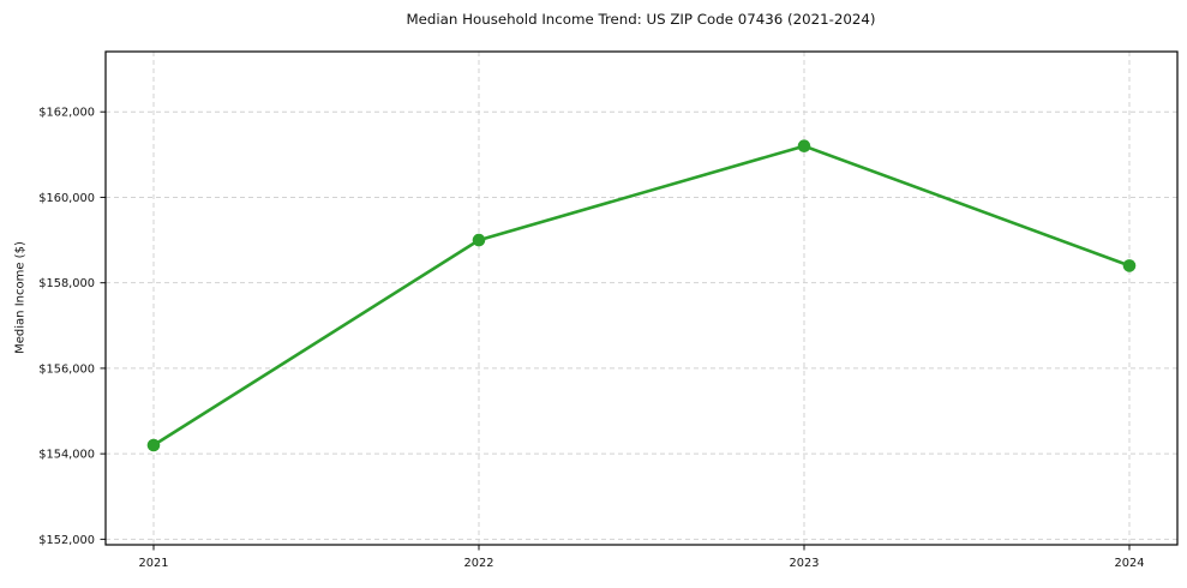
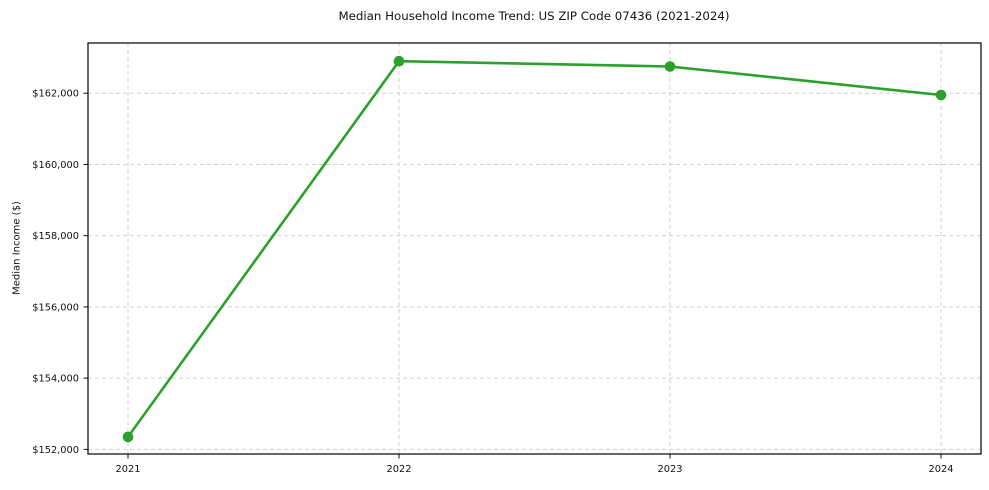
2021: $154200 -> $152400
2022: $159000 -> $162900
2023: $161200 -> $162800
2024: $158400 -> $162000
